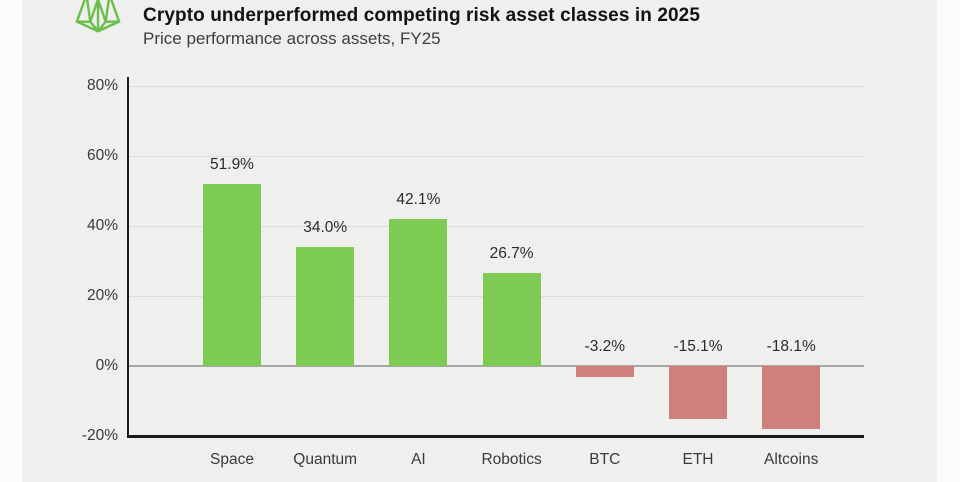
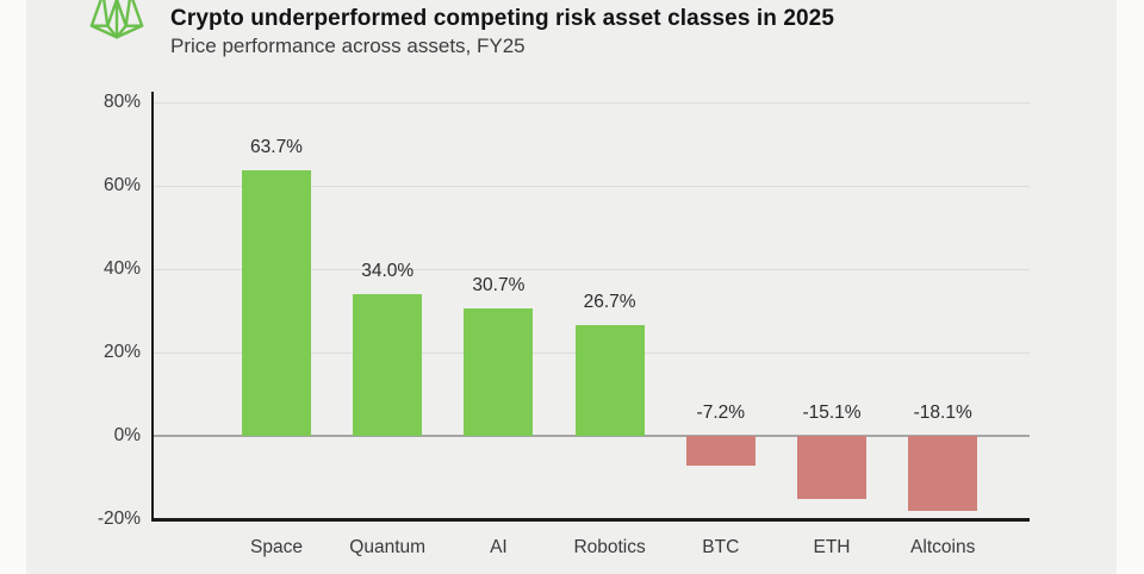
Space: 51.9% -> 63.7%
AI: 42.1% -> 30.7%
BTC: -3.2% -> -7.2%
